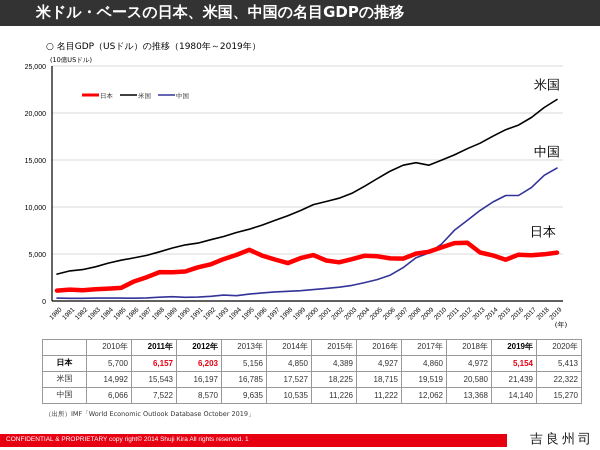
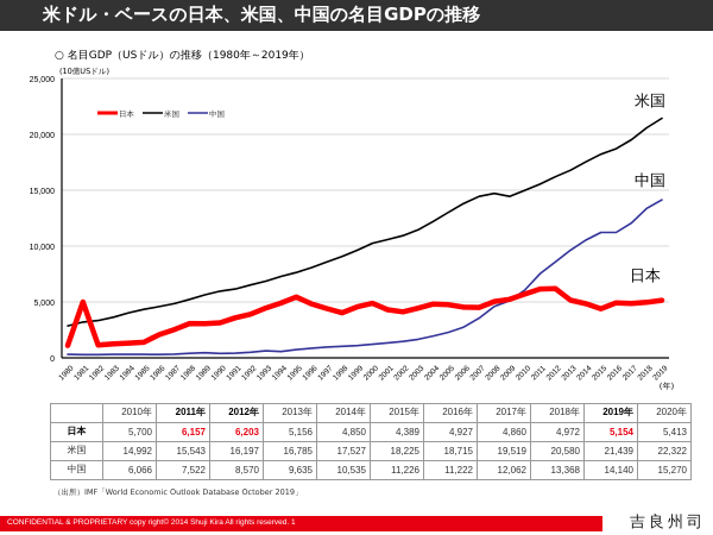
日本/1981: 1000 -> 5000
